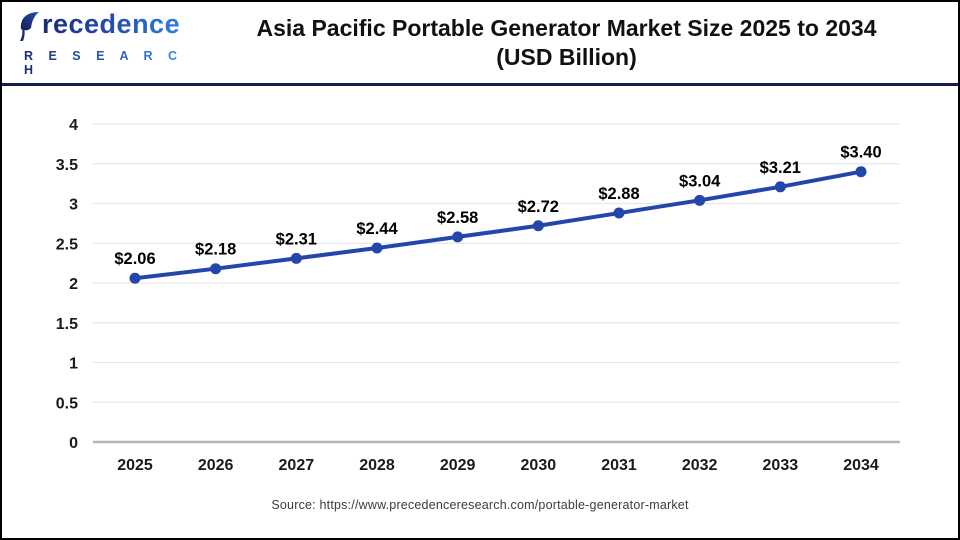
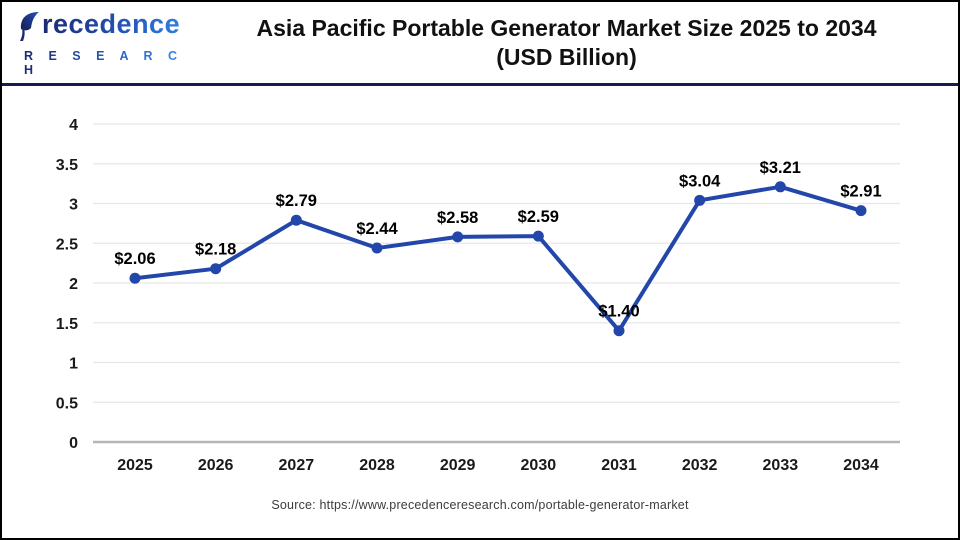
2027: $2.31 -> $2.79
2030: $2.72 -> $2.59
2031: $2.88 -> $1.40
2034: $3.40 -> $2.91
